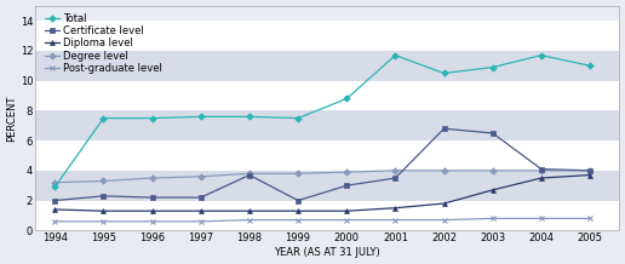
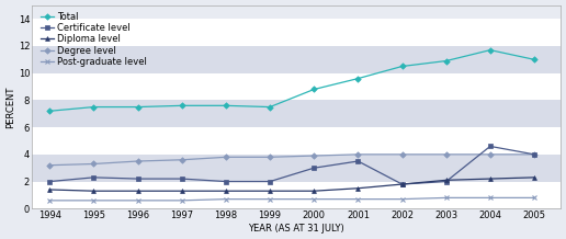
Total/1994: 2.9 -> 7.2
Certificate level/1998: 3.7 -> 2.0
Total/2001: 11.7 -> 9.6
Certificate level/2002: 6.8 -> 1.8
Certificate level/2003: 6.5 -> 2.0
Diploma level/2003: 2.7 -> 2.1
Certificate level/2004: 4.1 -> 4.6
Diploma level/2004: 3.5 -> 2.2
Diploma level/2005: 3.7 -> 2.3
